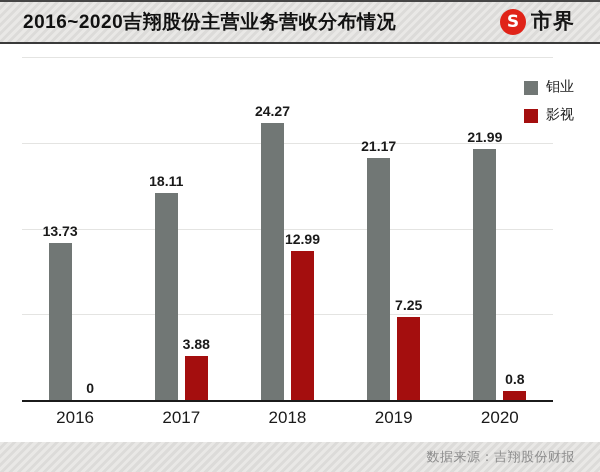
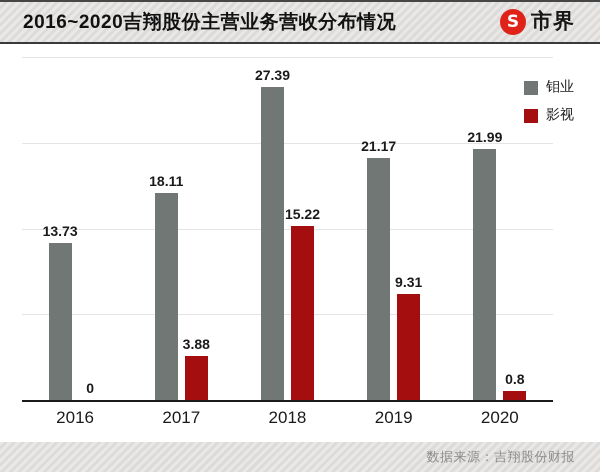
钼业/2018: 24.27 -> 27.39
影视/2018: 12.99 -> 15.22
影视/2019: 7.25 -> 9.31
